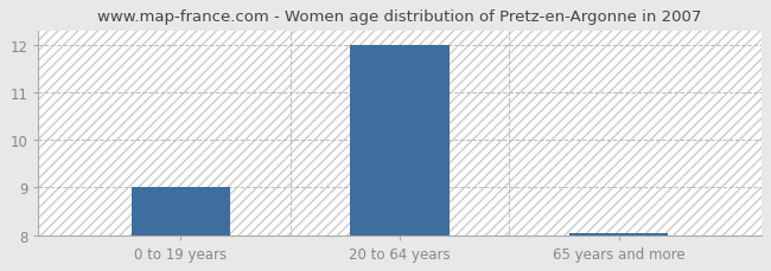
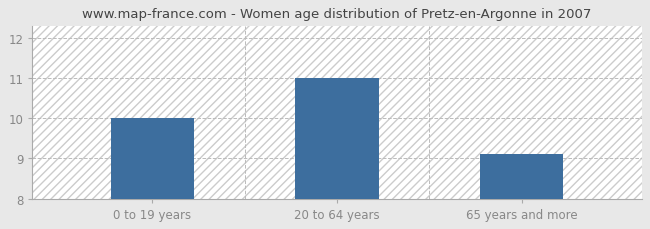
0 to 19 years: 9.00 -> 10.00
20 to 64 years: 12.00 -> 11.00
65 years and more: 8.05 -> 9.10
